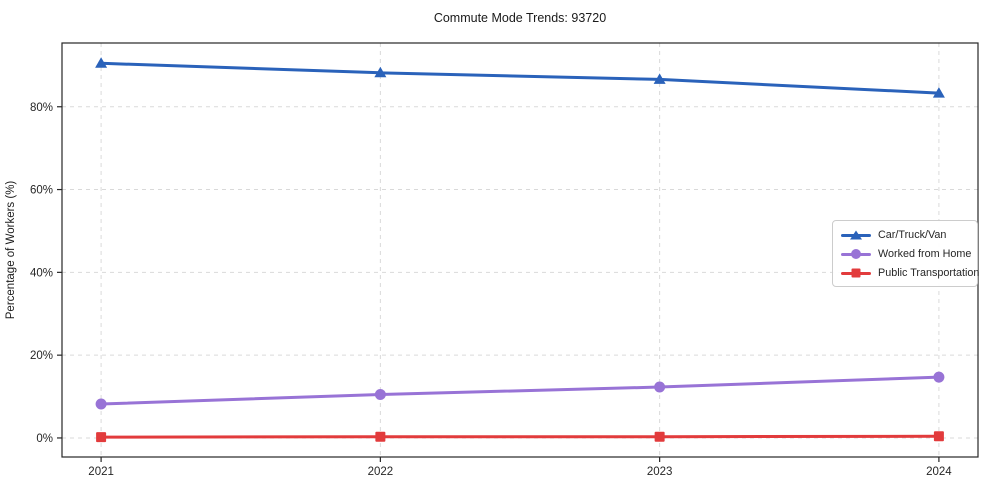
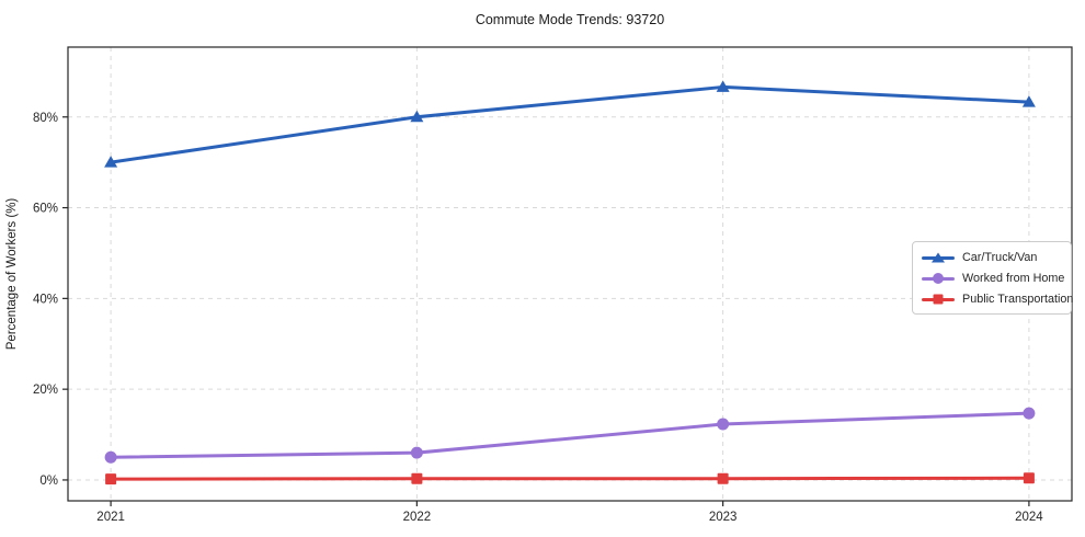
Car/Truck/Van/2021: 90% -> 70%
Worked from Home/2021: 8% -> 5%
Car/Truck/Van/2022: 88% -> 80%
Worked from Home/2022: 10% -> 6%
